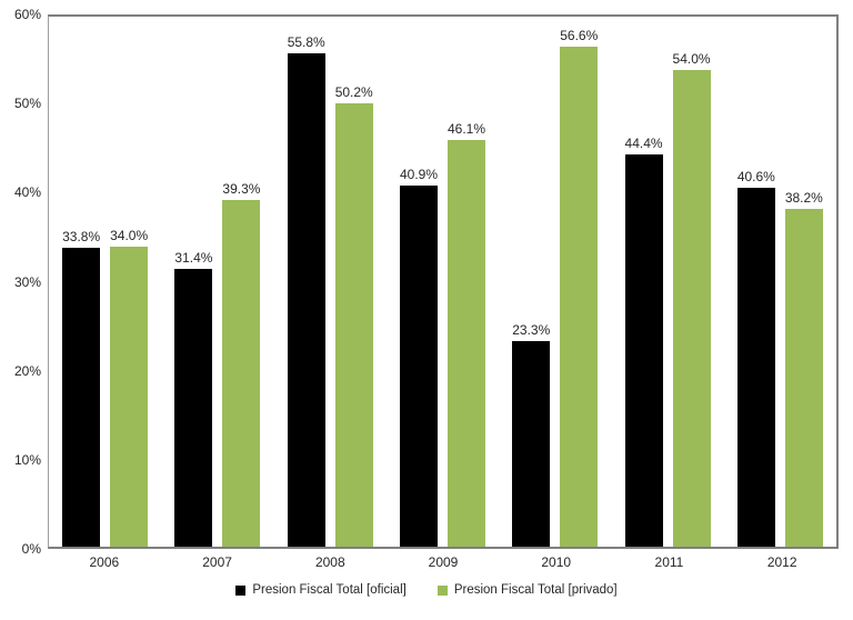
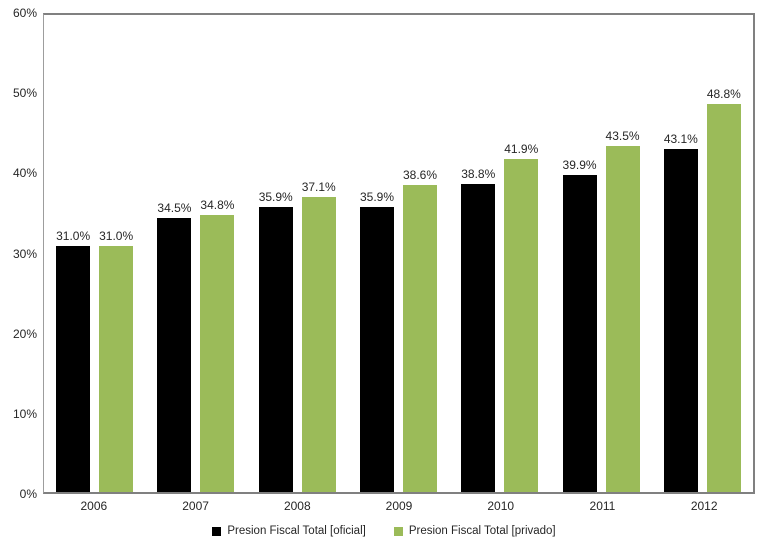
Presion Fiscal Total [oficial]/2006: 33.8% -> 31.0%
Presion Fiscal Total [privado]/2006: 34.0% -> 31.0%
Presion Fiscal Total [oficial]/2007: 31.4% -> 34.5%
Presion Fiscal Total [privado]/2007: 39.3% -> 34.8%
Presion Fiscal Total [oficial]/2008: 55.8% -> 35.9%
Presion Fiscal Total [privado]/2008: 50.2% -> 37.1%
Presion Fiscal Total [oficial]/2009: 40.9% -> 35.9%
Presion Fiscal Total [privado]/2009: 46.1% -> 38.6%
Presion Fiscal Total [oficial]/2010: 23.3% -> 38.8%
Presion Fiscal Total [privado]/2010: 56.6% -> 41.9%
Presion Fiscal Total [oficial]/2011: 44.4% -> 39.9%
Presion Fiscal Total [privado]/2011: 54.0% -> 43.5%
Presion Fiscal Total [oficial]/2012: 40.6% -> 43.1%
Presion Fiscal Total [privado]/2012: 38.2% -> 48.8%
